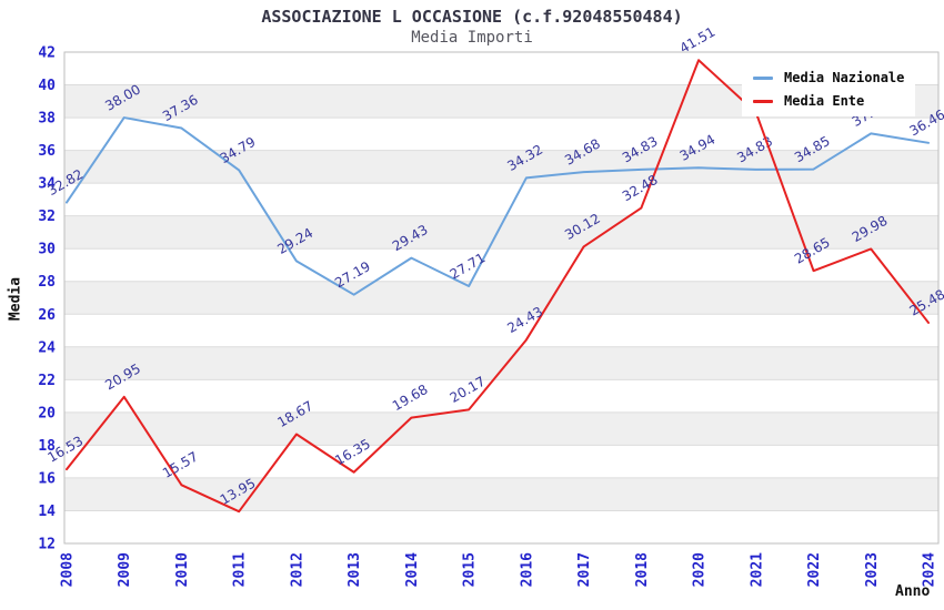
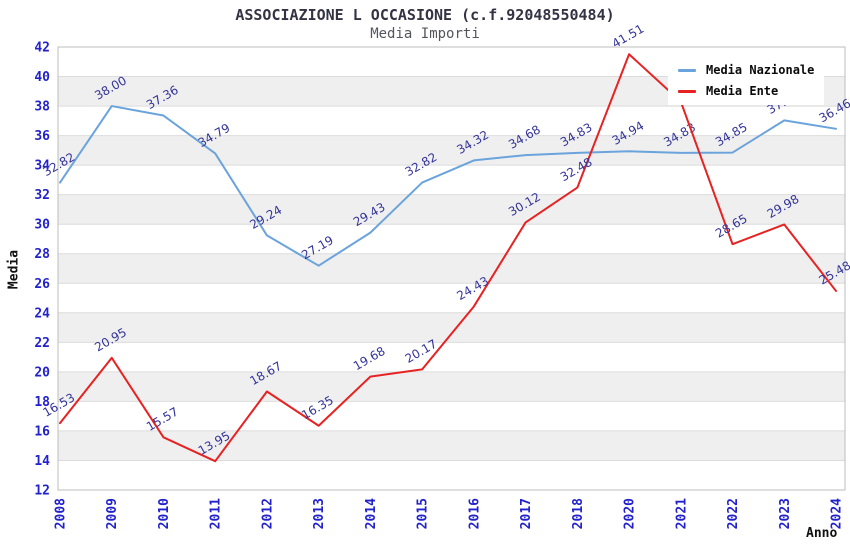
Media Nazionale/2015: 27.71 -> 32.82
